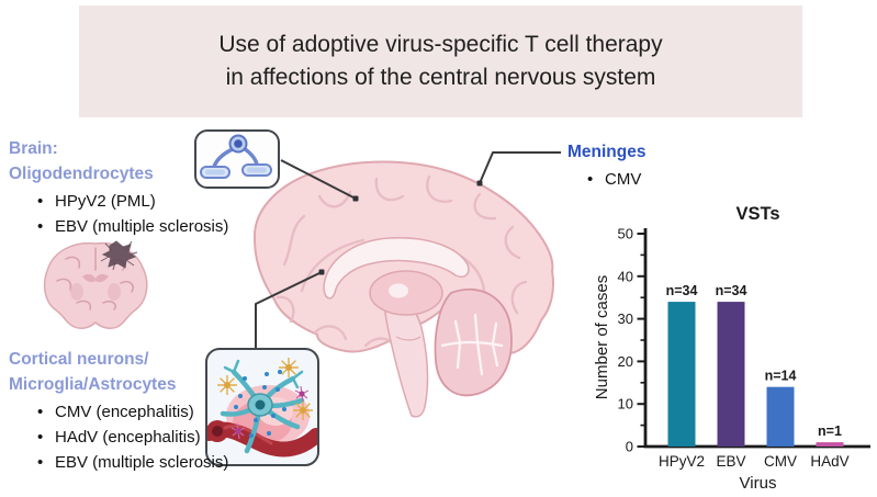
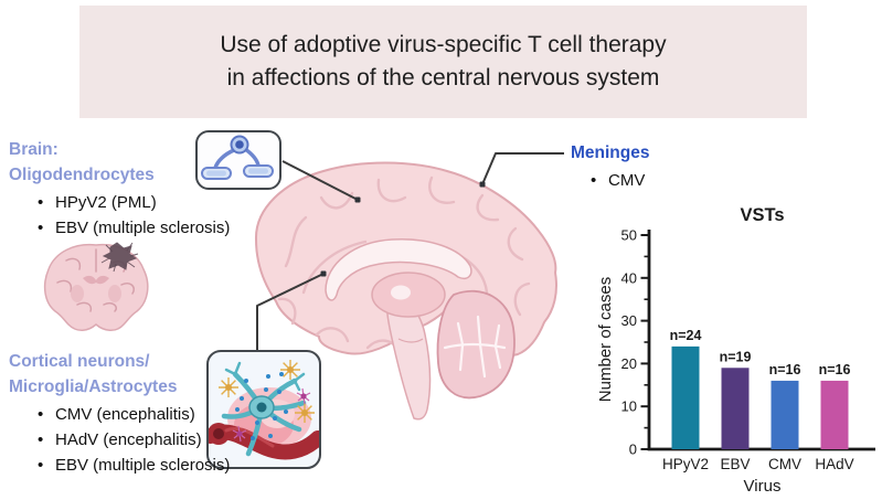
HPyV2: 34 -> 24
EBV: 34 -> 19
CMV: 14 -> 16
HAdV: 1 -> 16
